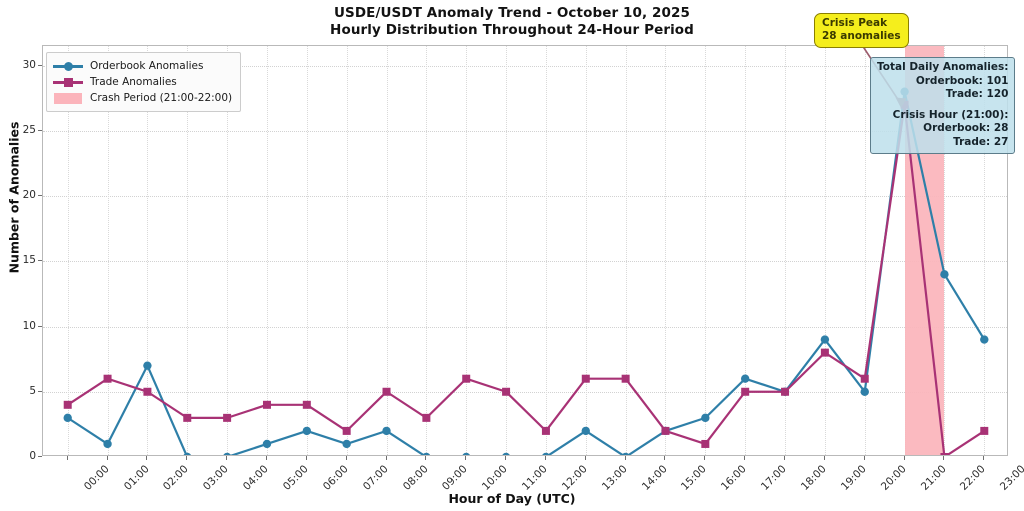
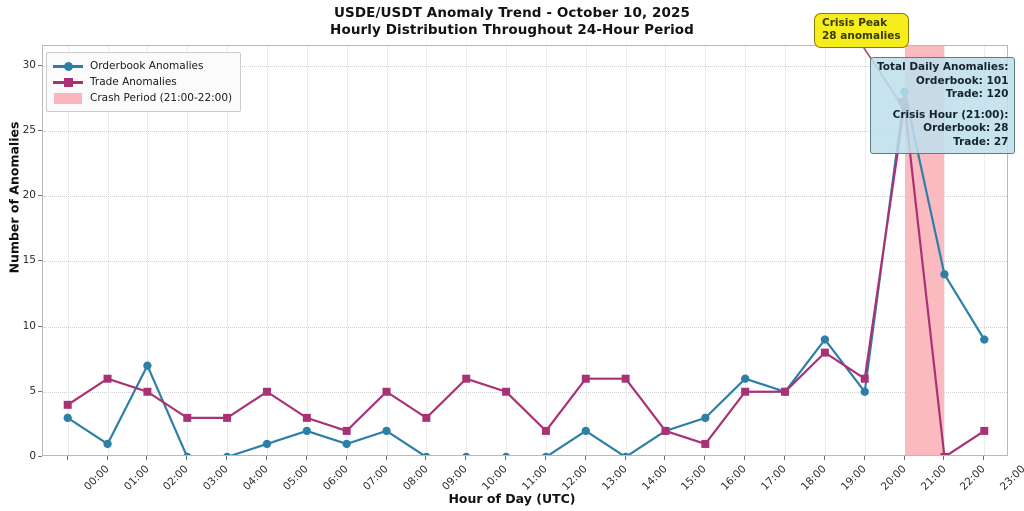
Trade Anomalies/05:00: 4 -> 5
Trade Anomalies/06:00: 4 -> 3
